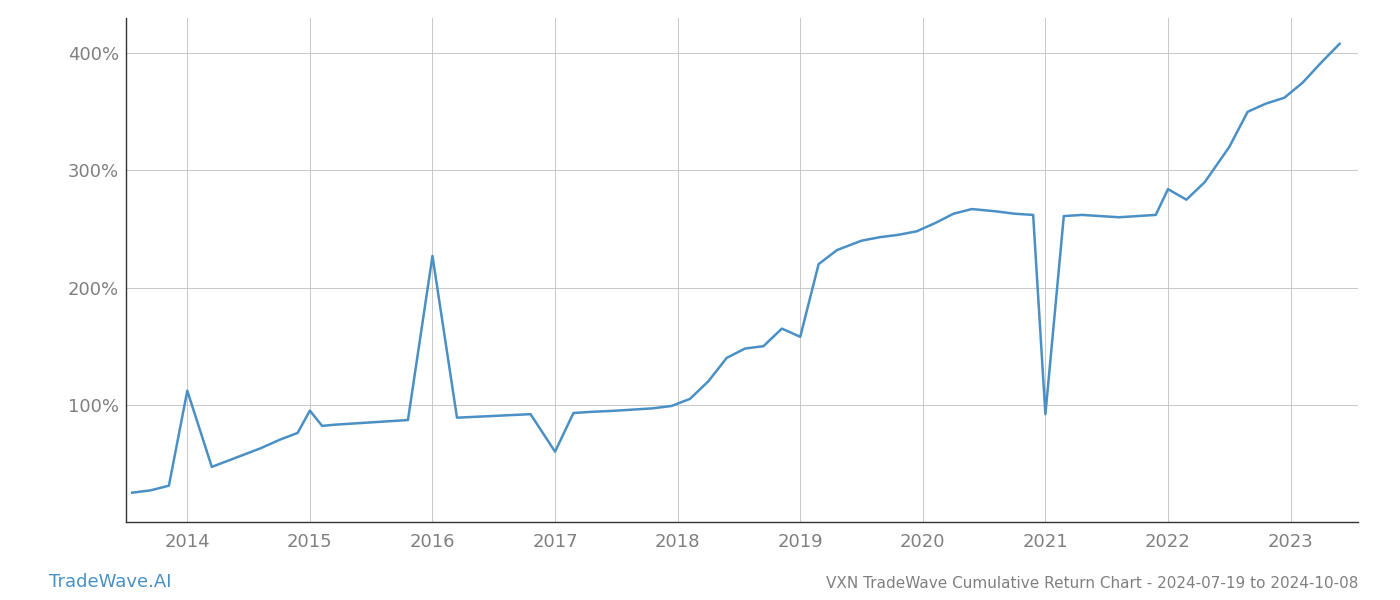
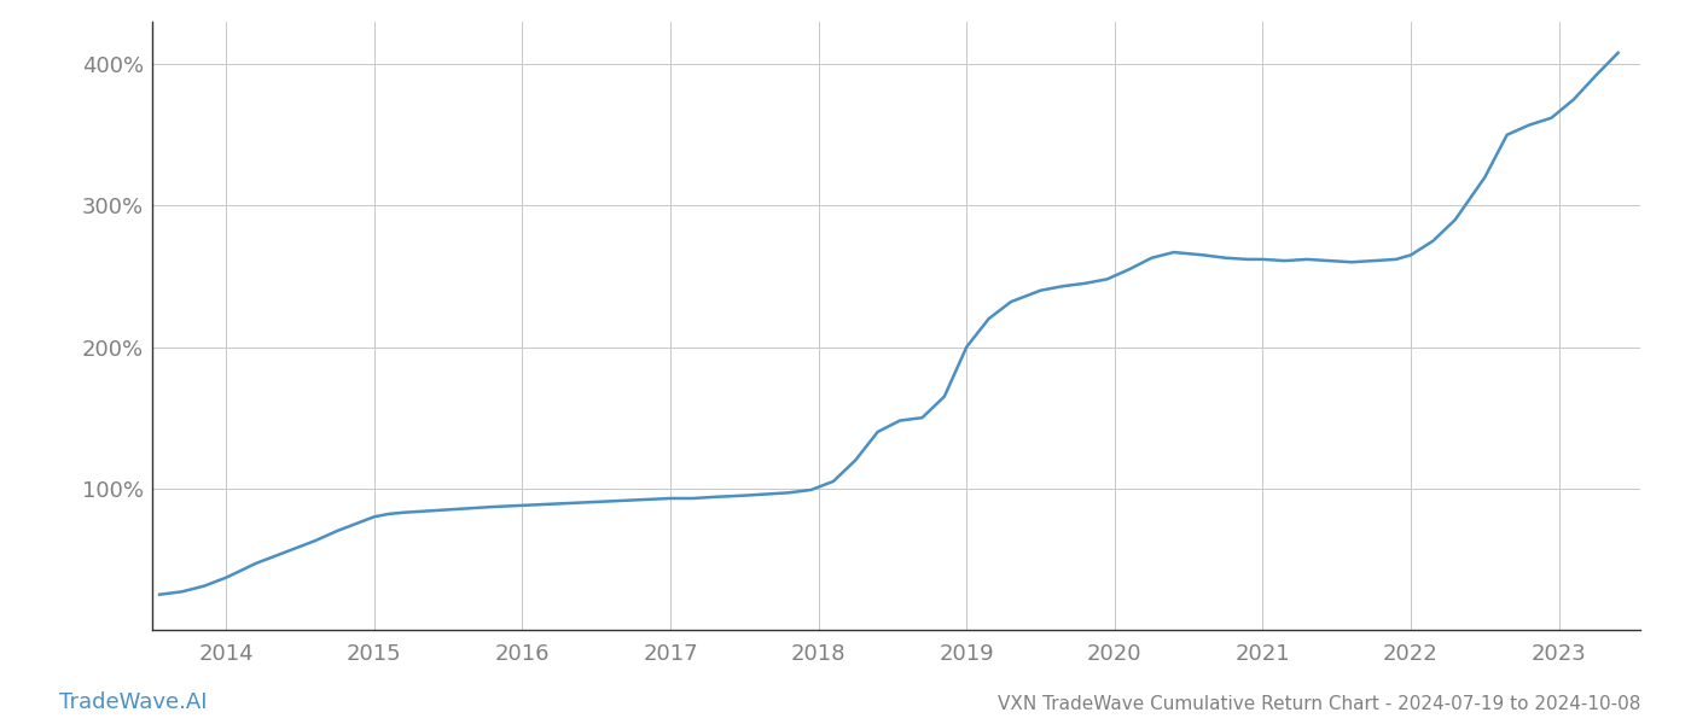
2014: 112% -> 37%
2015: 95% -> 80%
2016: 227% -> 88%
2017: 60% -> 93%
2019: 158% -> 200%
2021: 92% -> 262%
2022: 284% -> 265%
